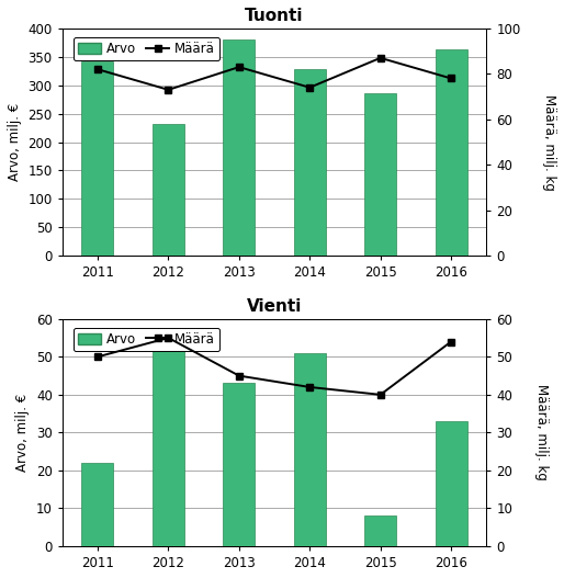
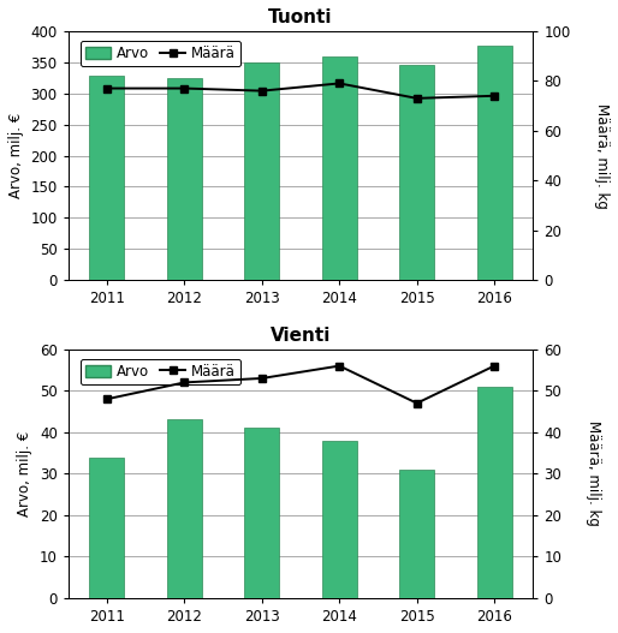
Tuonti/Arvo/2011: 342 -> 328
Tuonti/Määrä/2011: 82 -> 77
Tuonti/Arvo/2012: 232 -> 324
Tuonti/Määrä/2012: 73 -> 77
Tuonti/Arvo/2013: 380 -> 350
Tuonti/Määrä/2013: 83 -> 76
Tuonti/Arvo/2014: 328 -> 360
Tuonti/Määrä/2014: 74 -> 79
Tuonti/Arvo/2015: 286 -> 346
Tuonti/Määrä/2015: 87 -> 73
Tuonti/Arvo/2016: 364 -> 376
Tuonti/Määrä/2016: 78 -> 74
Vienti/Arvo/2011: 22 -> 34
Vienti/Määrä/2011: 50 -> 48
Vienti/Arvo/2012: 54 -> 43
Vienti/Määrä/2012: 55 -> 52
Vienti/Arvo/2013: 43 -> 41
Vienti/Määrä/2013: 45 -> 53
Vienti/Arvo/2014: 51 -> 38
Vienti/Määrä/2014: 42 -> 56
Vienti/Arvo/2015: 8 -> 31
Vienti/Määrä/2015: 40 -> 47
Vienti/Arvo/2016: 33 -> 51
Vienti/Määrä/2016: 54 -> 56
